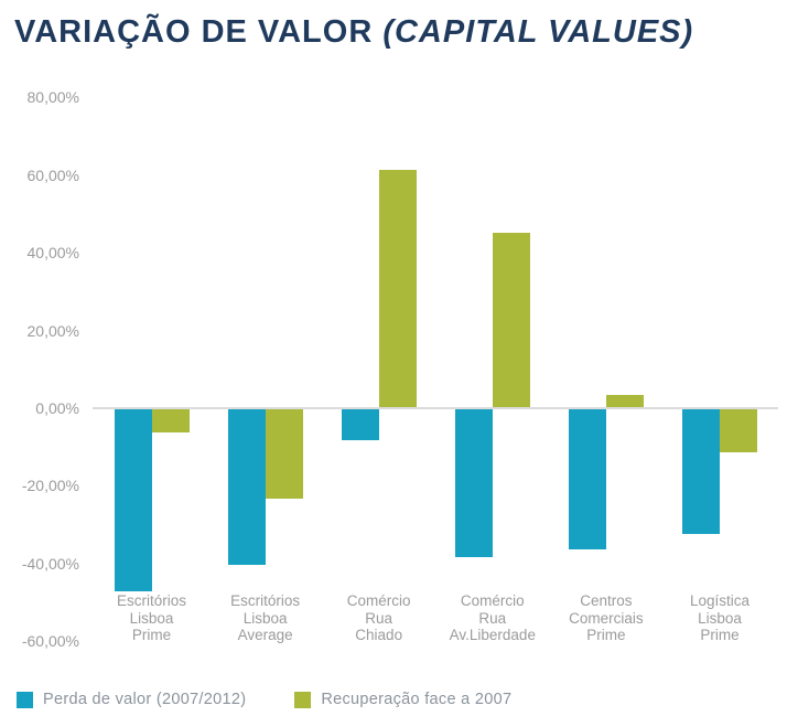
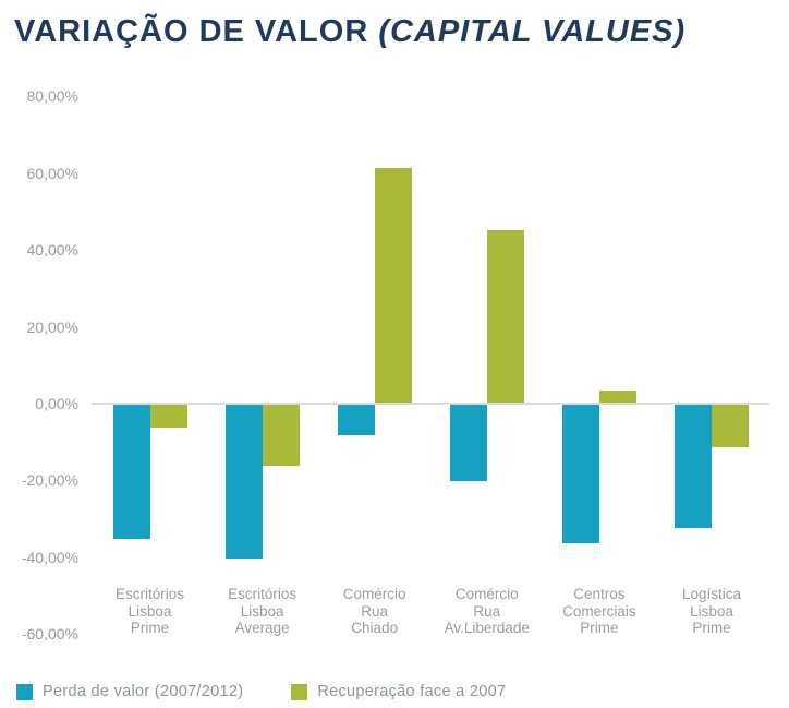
Perda de valor (2007/2012)/Escritórios Lisboa Prime: -47% -> -35%
Recuperação face a 2007/Escritórios Lisboa Average: -23% -> -16%
Perda de valor (2007/2012)/Comércio Rua Av.Liberdade: -38% -> -20%
